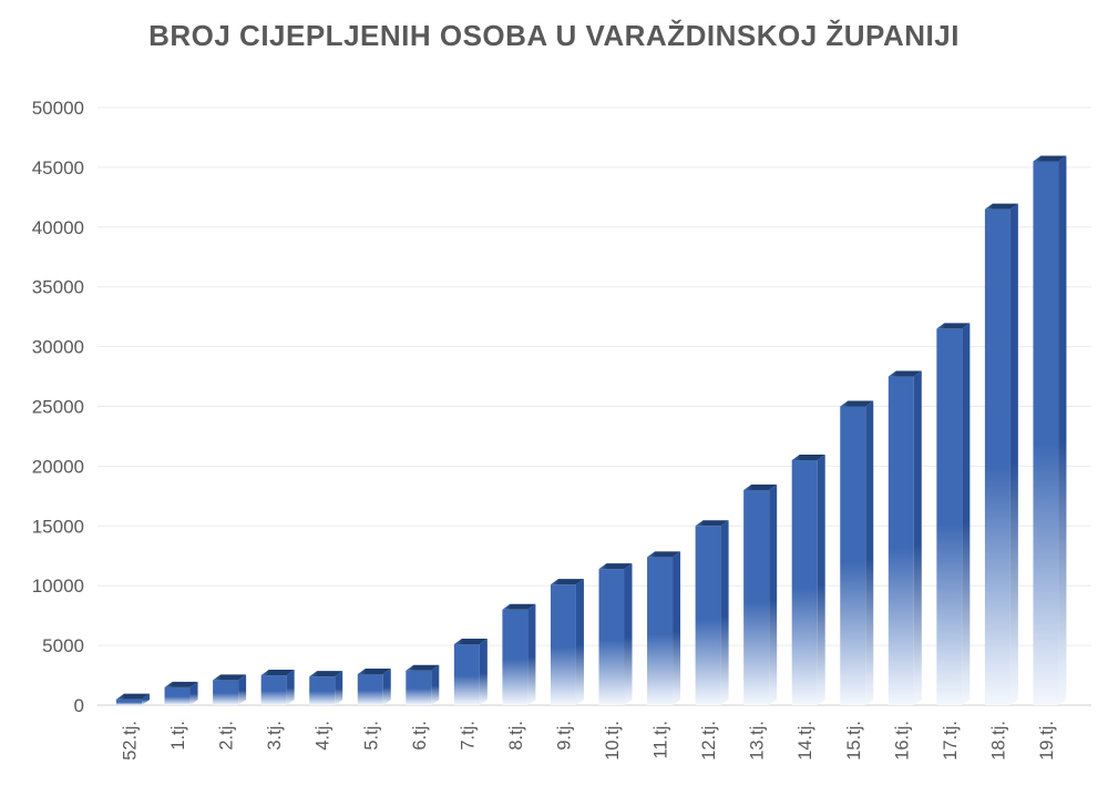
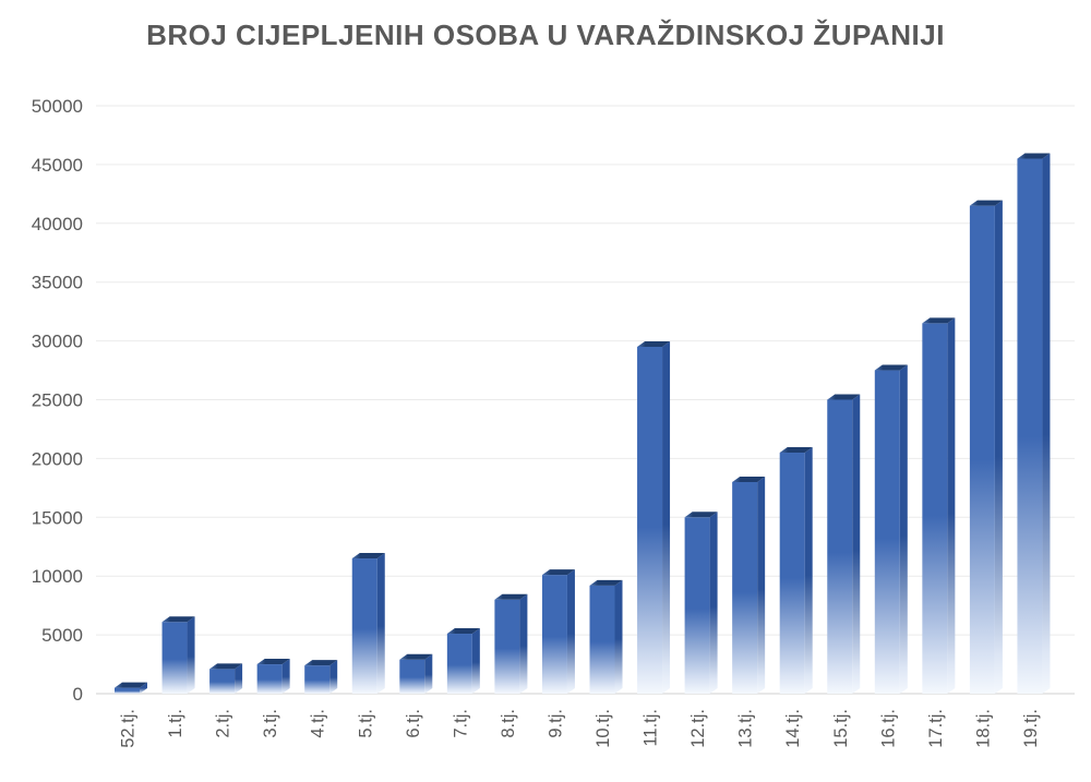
1.tj.: 1500 -> 6100
5.tj.: 2600 -> 11500
10.tj.: 11400 -> 9200
11.tj.: 12400 -> 29500
